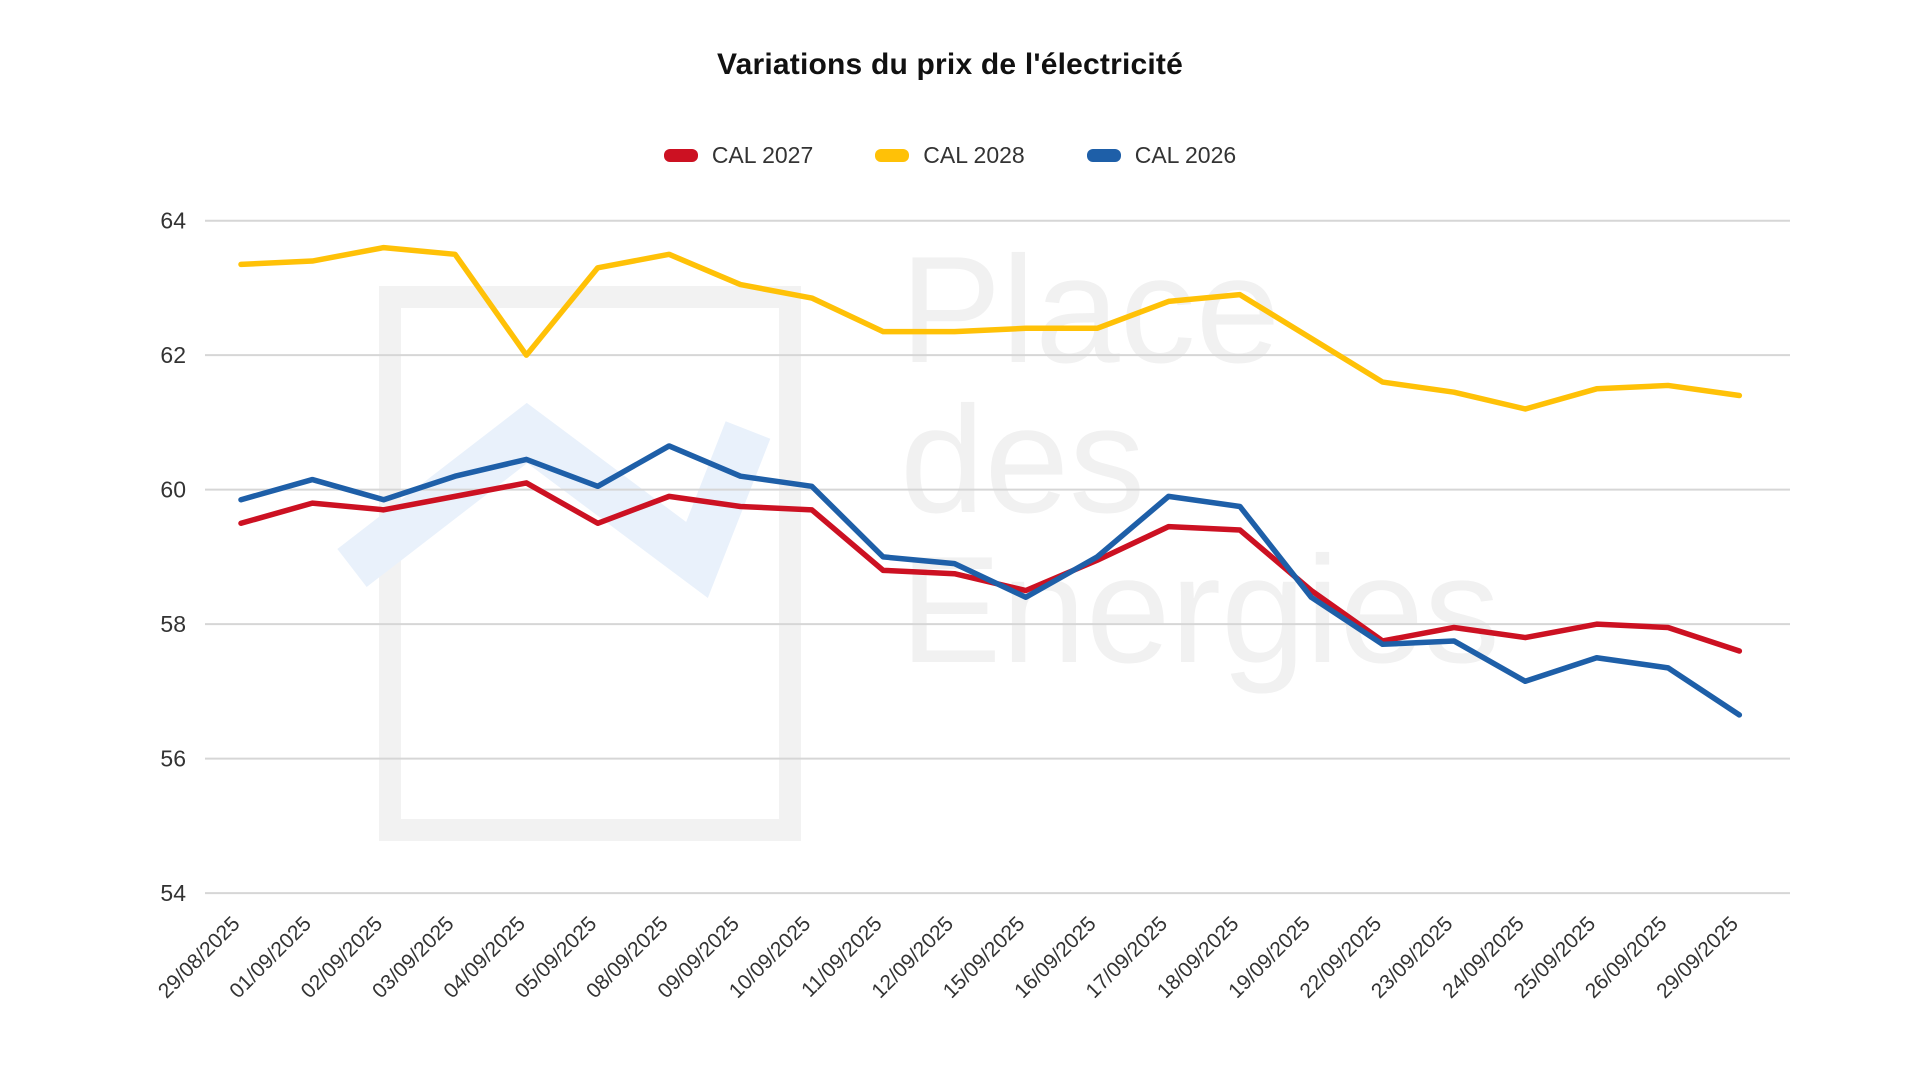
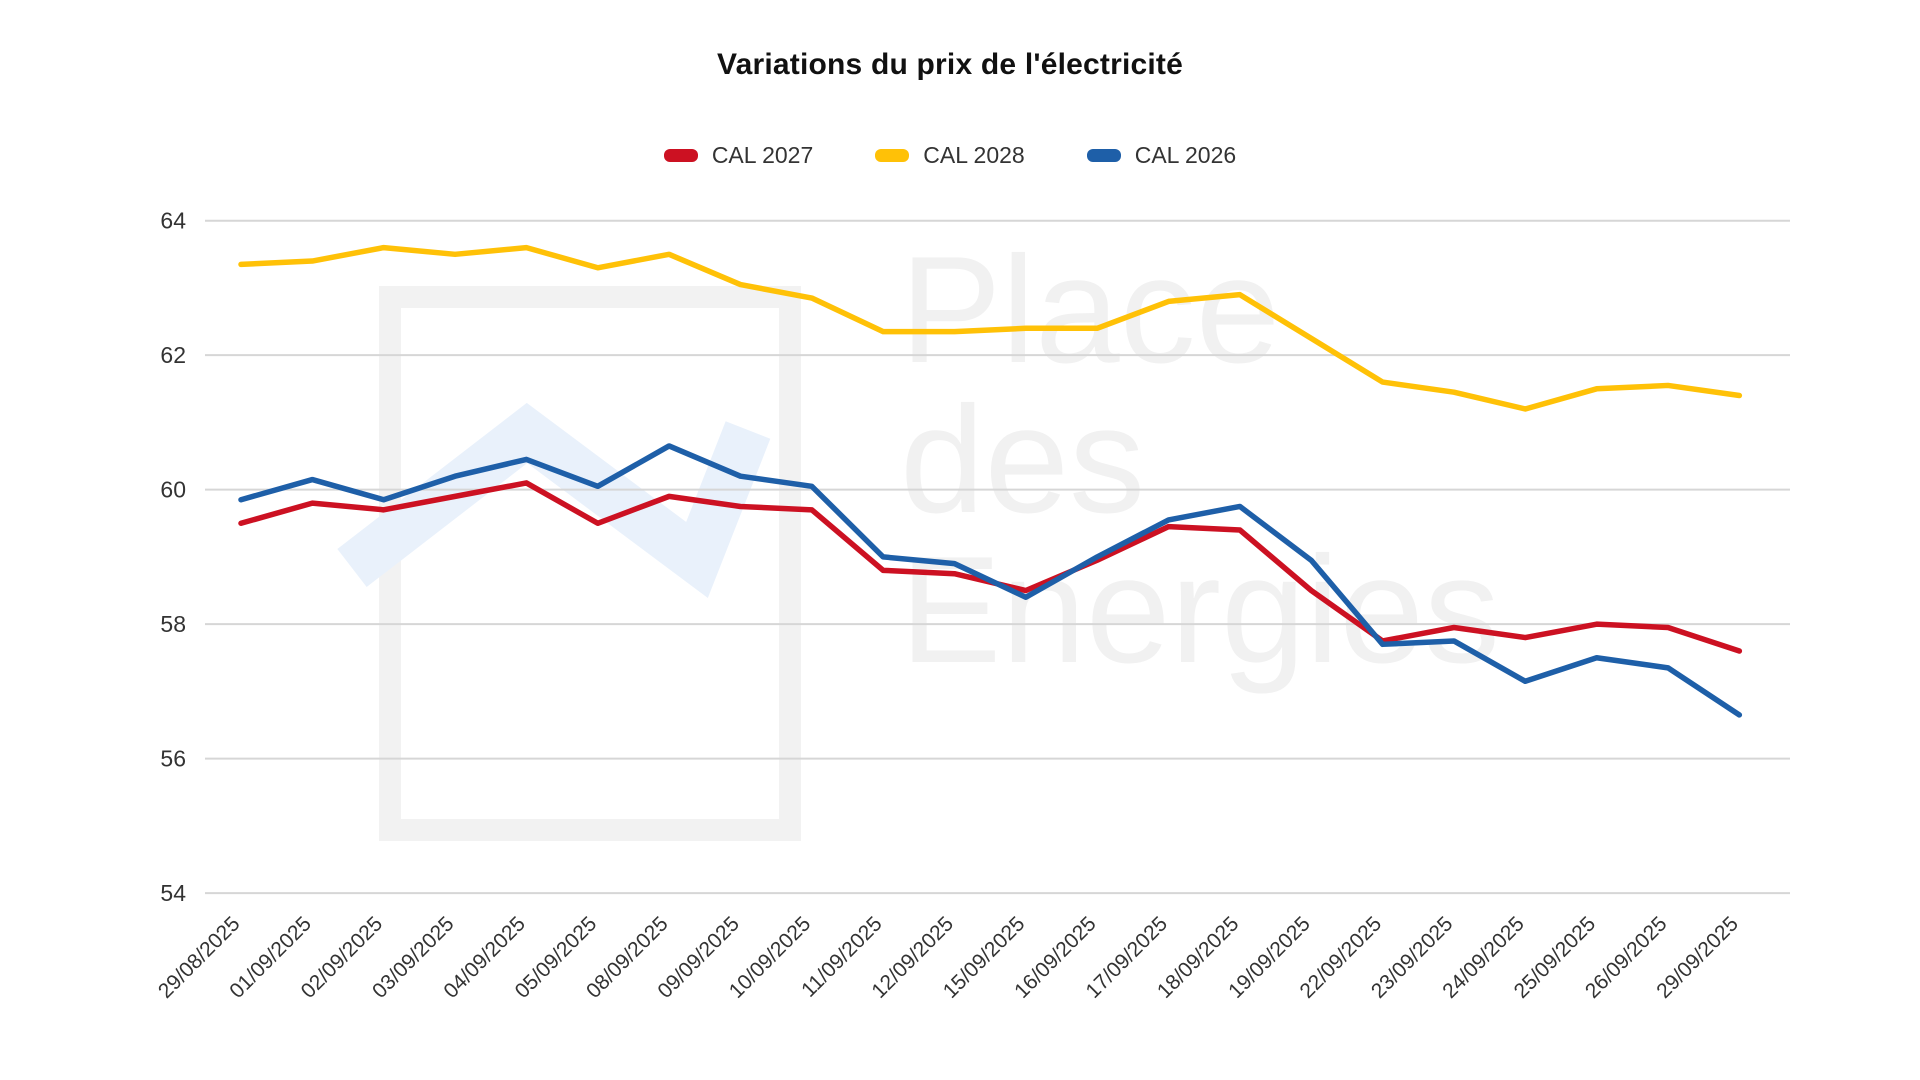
CAL 2028/04/09/2025: 62.0 -> 63.6
CAL 2026/17/09/2025: 59.9 -> 59.5
CAL 2026/19/09/2025: 58.4 -> 59.0
